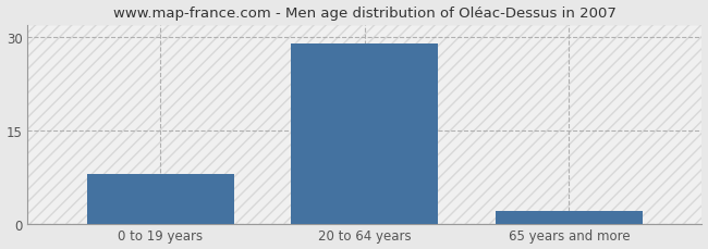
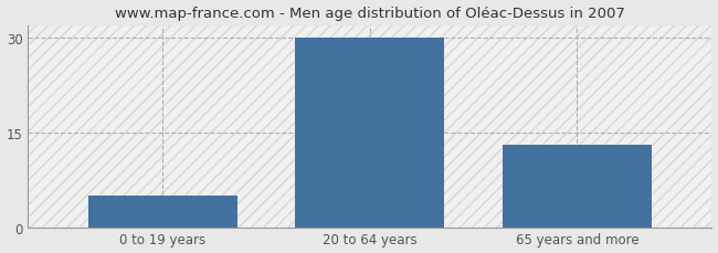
0 to 19 years: 8 -> 5
20 to 64 years: 29 -> 30
65 years and more: 2 -> 13
